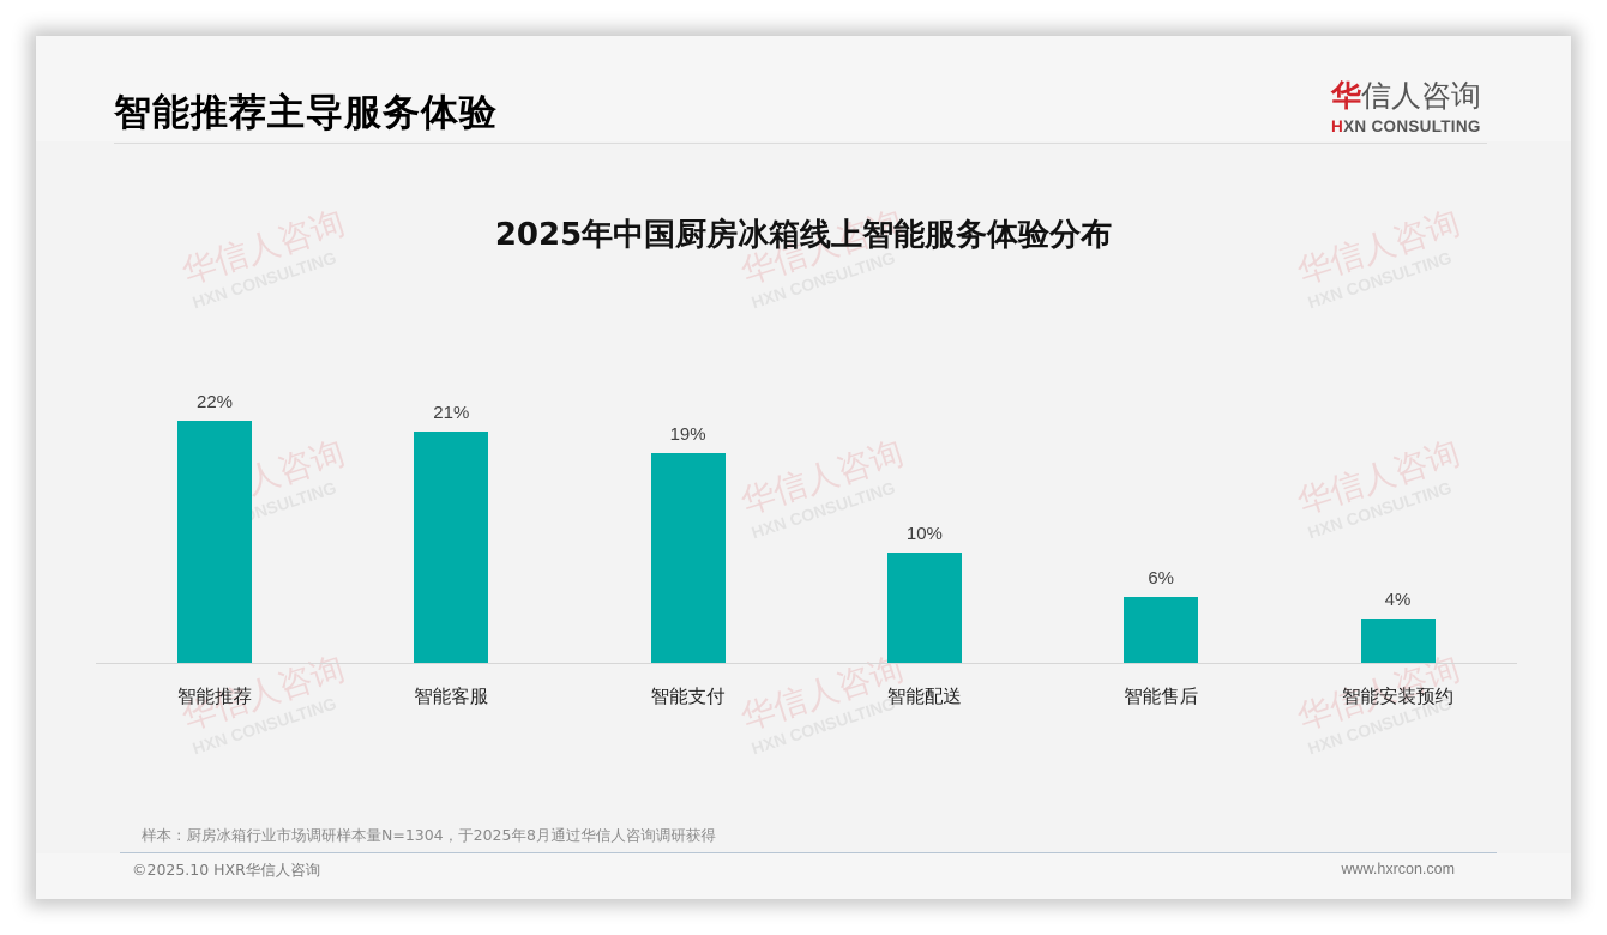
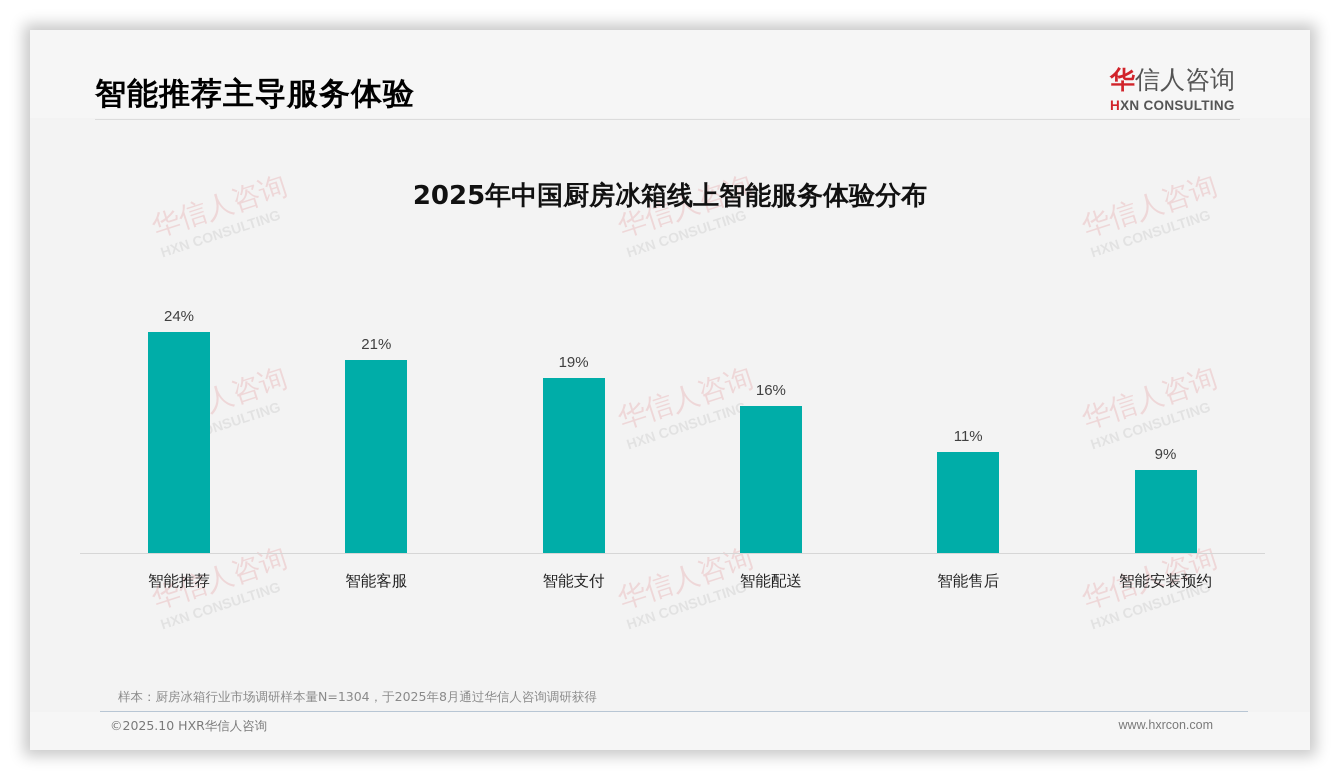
智能推荐: 22% -> 24%
智能配送: 10% -> 16%
智能售后: 6% -> 11%
智能安装预约: 4% -> 9%
